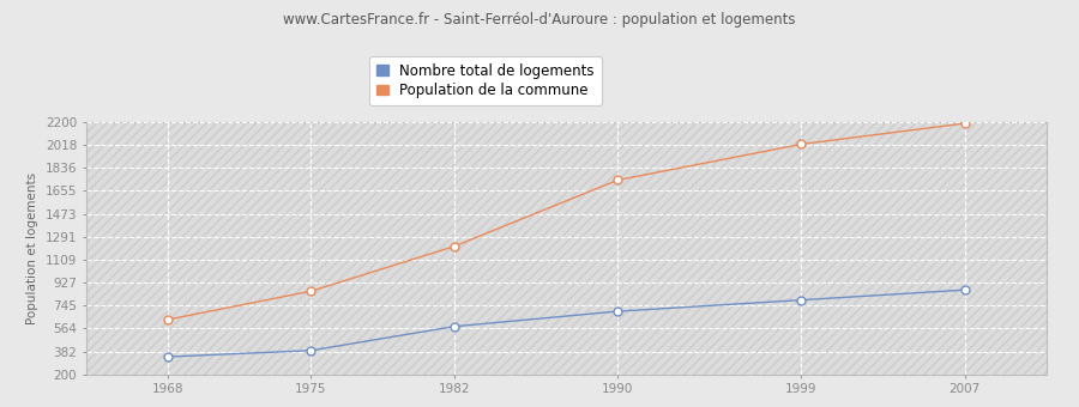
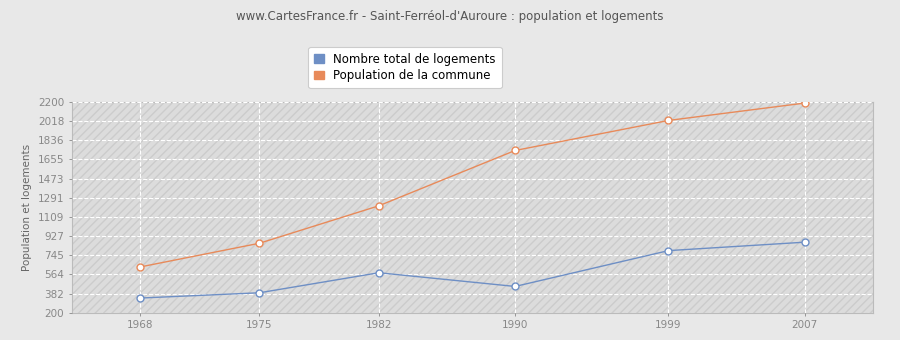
Nombre total de logements/1990: 700 -> 450
